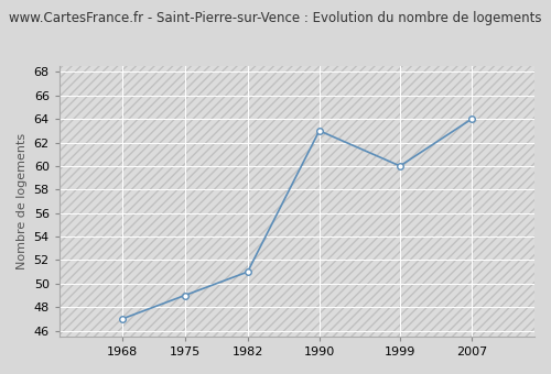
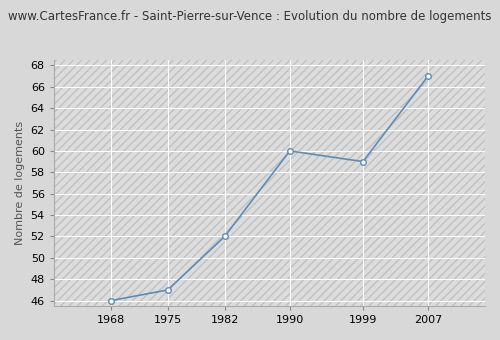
1968: 47 -> 46
1975: 49 -> 47
1982: 51 -> 52
1990: 63 -> 60
1999: 60 -> 59
2007: 64 -> 67
